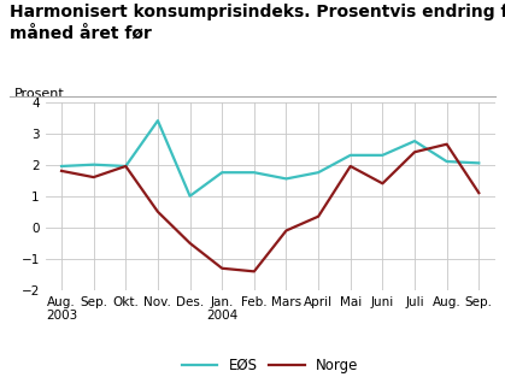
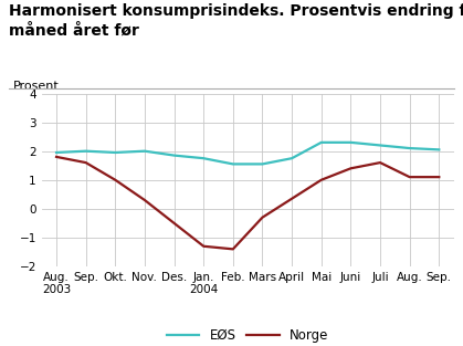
Norge/Okt.: 1.95 -> 1.00
EØS/Nov.: 3.40 -> 2.00
Norge/Nov.: 0.50 -> 0.30
EØS/Des.: 1.00 -> 1.85
EØS/Feb.: 1.75 -> 1.55
Norge/Mars: -0.10 -> -0.30
Norge/Mai: 1.95 -> 1.00
EØS/Juli: 2.75 -> 2.20
Norge/Juli: 2.40 -> 1.60
Norge/Aug.: 2.65 -> 1.10
